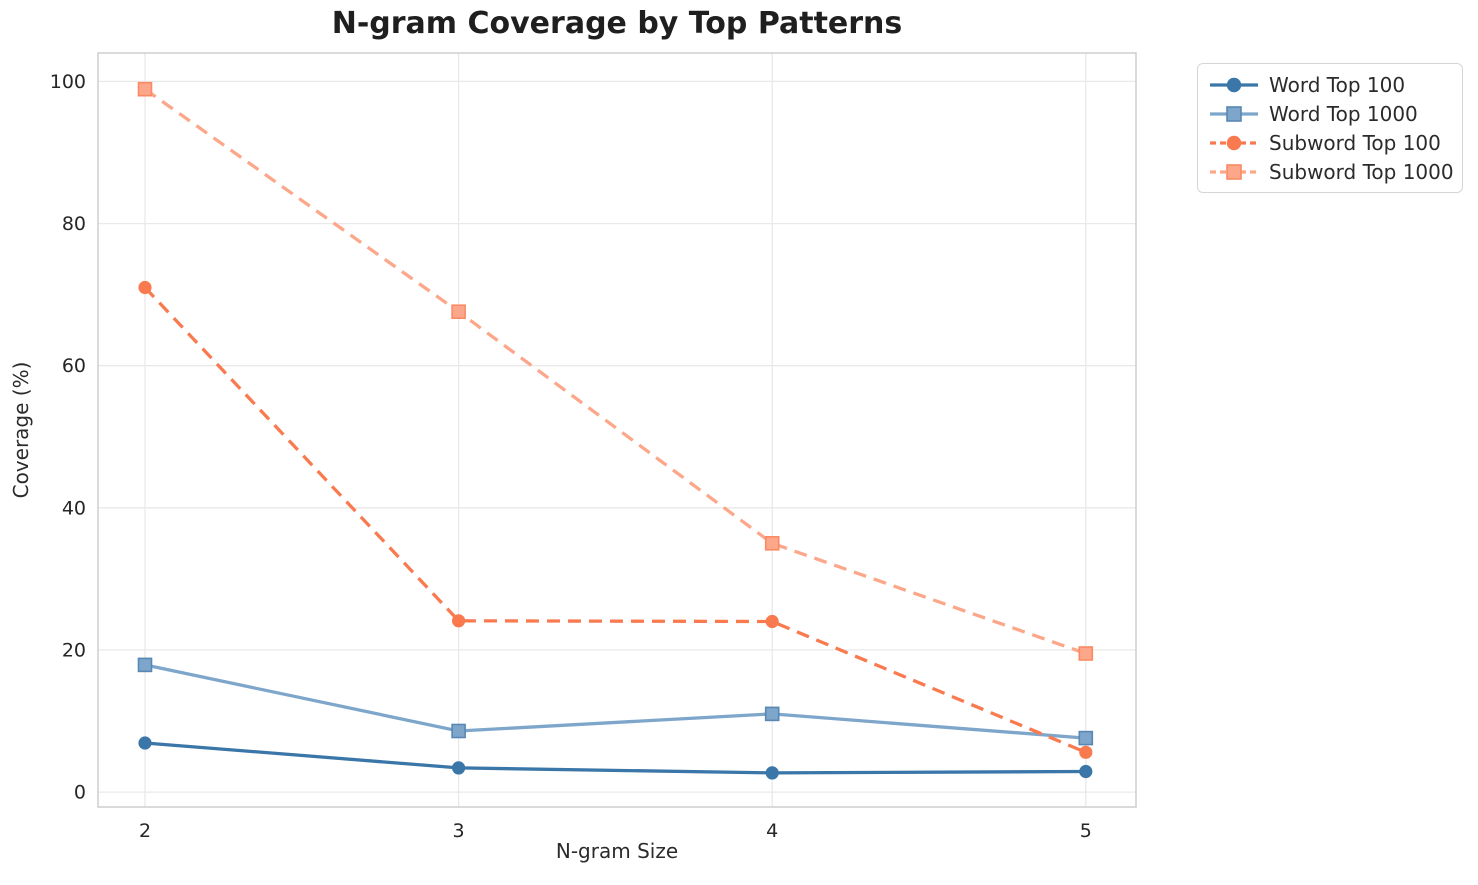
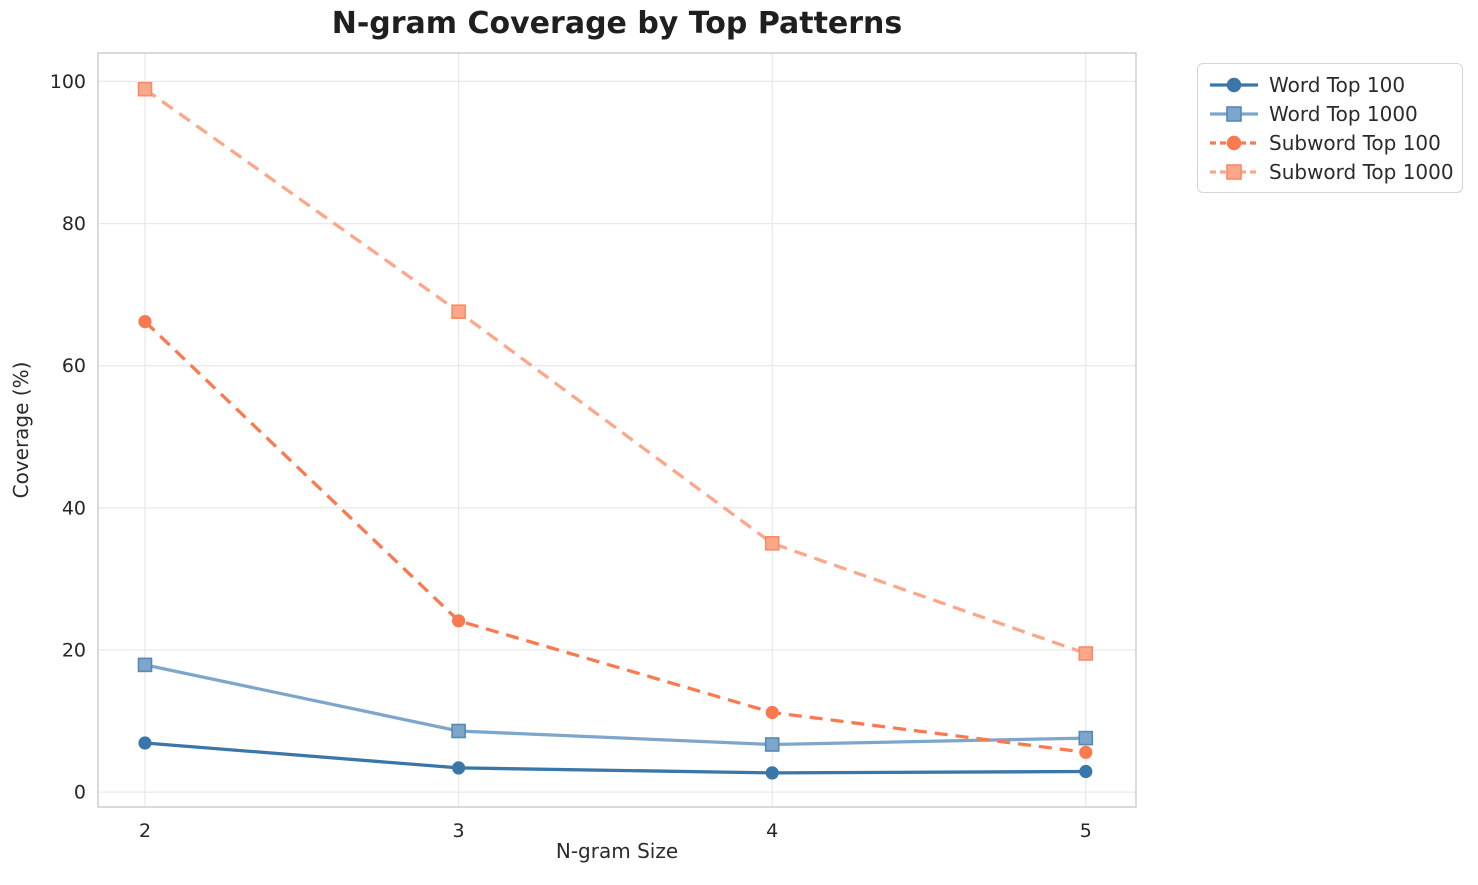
Subword Top 100/2: 71 -> 66
Word Top 1000/4: 11 -> 7
Subword Top 100/4: 24 -> 11
